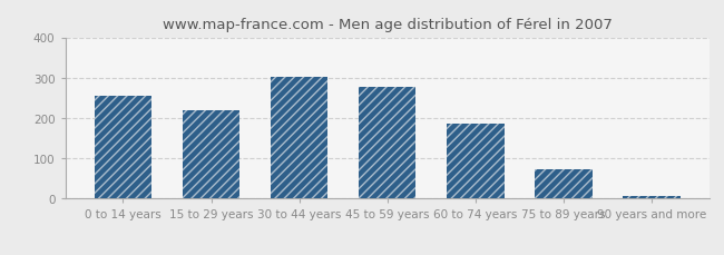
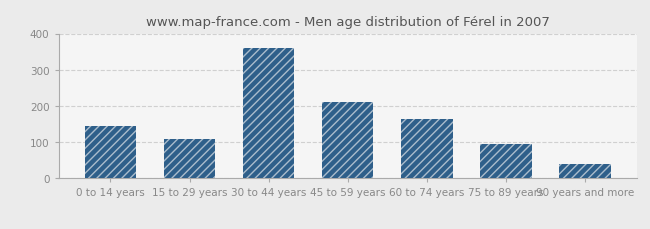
0 to 14 years: 255 -> 145
15 to 29 years: 220 -> 110
30 to 44 years: 303 -> 360
45 to 59 years: 276 -> 210
60 to 74 years: 185 -> 165
75 to 89 years: 73 -> 95
90 years and more: 8 -> 40
